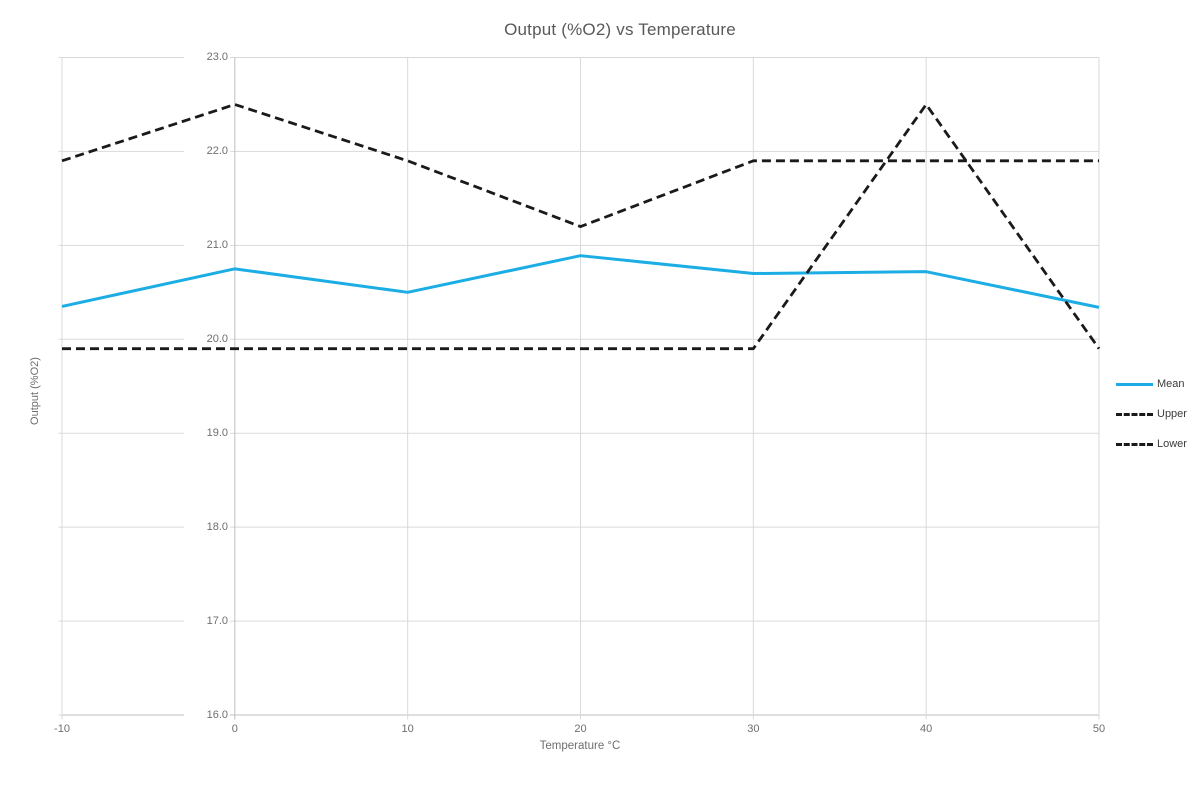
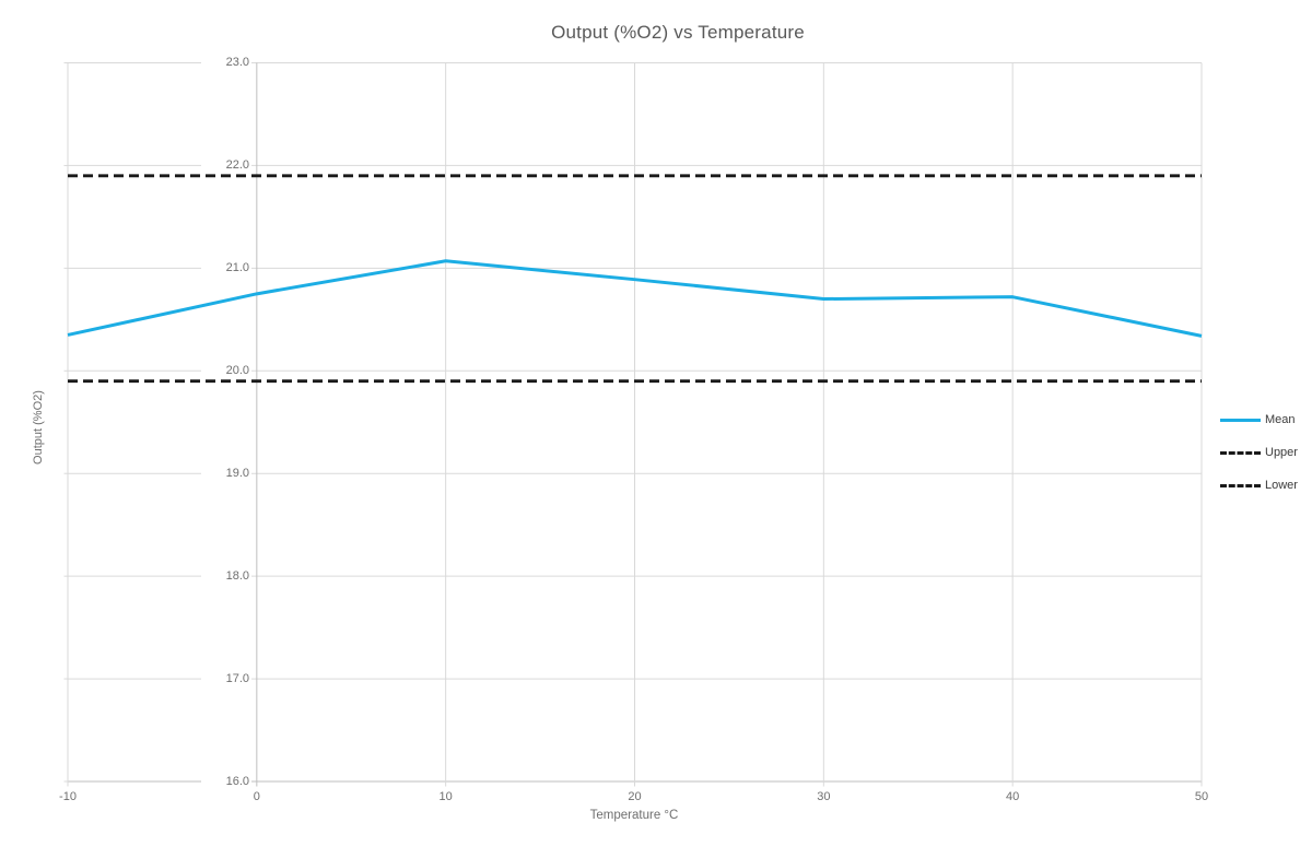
Upper/0: 22.5 -> 21.9
Mean/10: 20.5 -> 21.1
Upper/20: 21.2 -> 21.9
Lower/40: 22.5 -> 19.9
